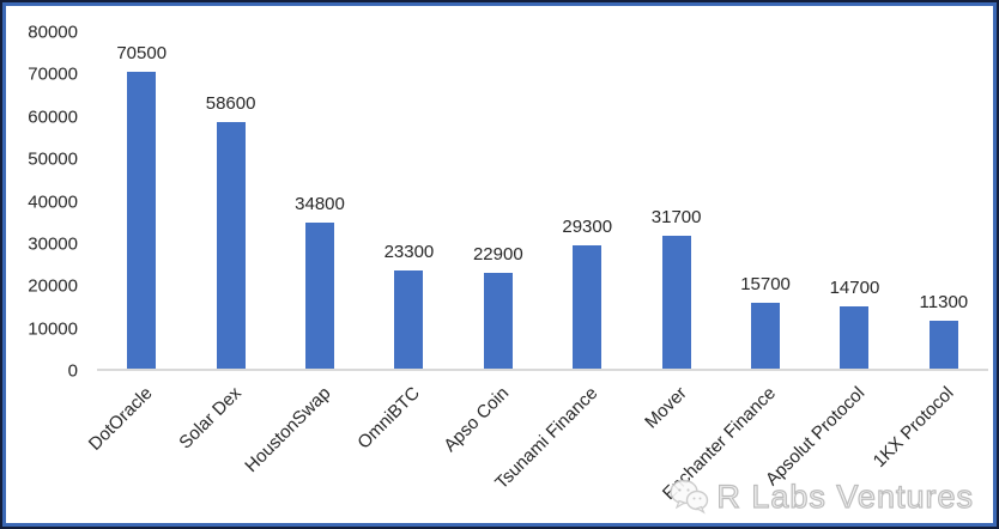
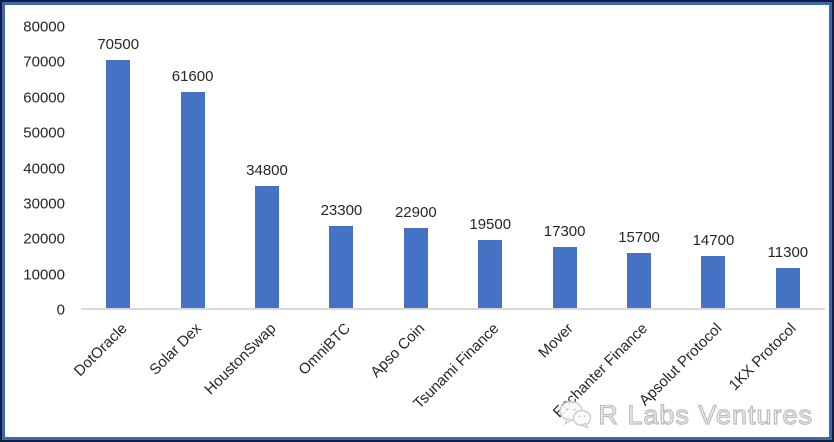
Solar Dex: 58600 -> 61600
Tsunami Finance: 29300 -> 19500
Mover: 31700 -> 17300
